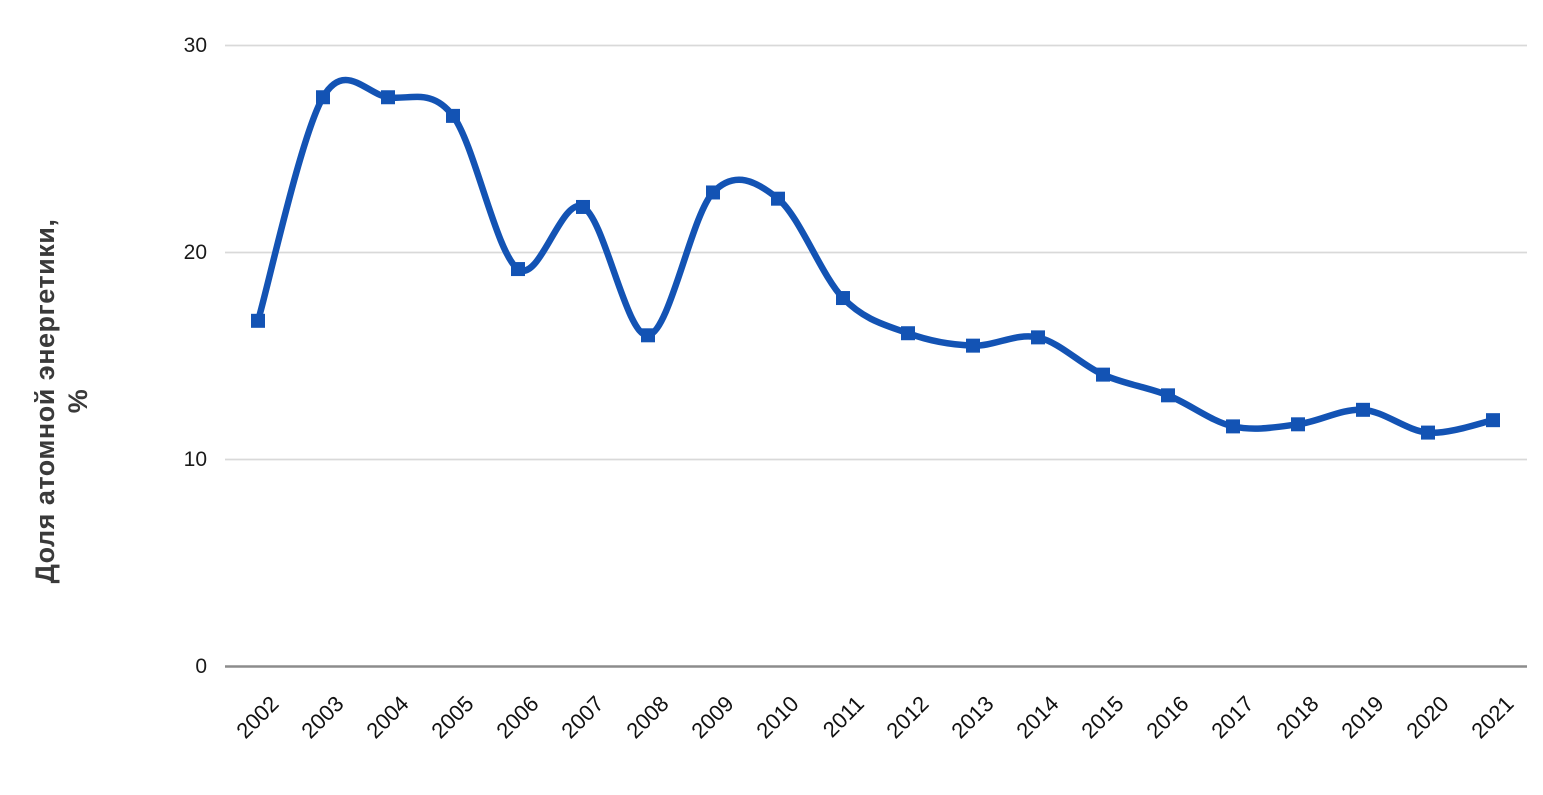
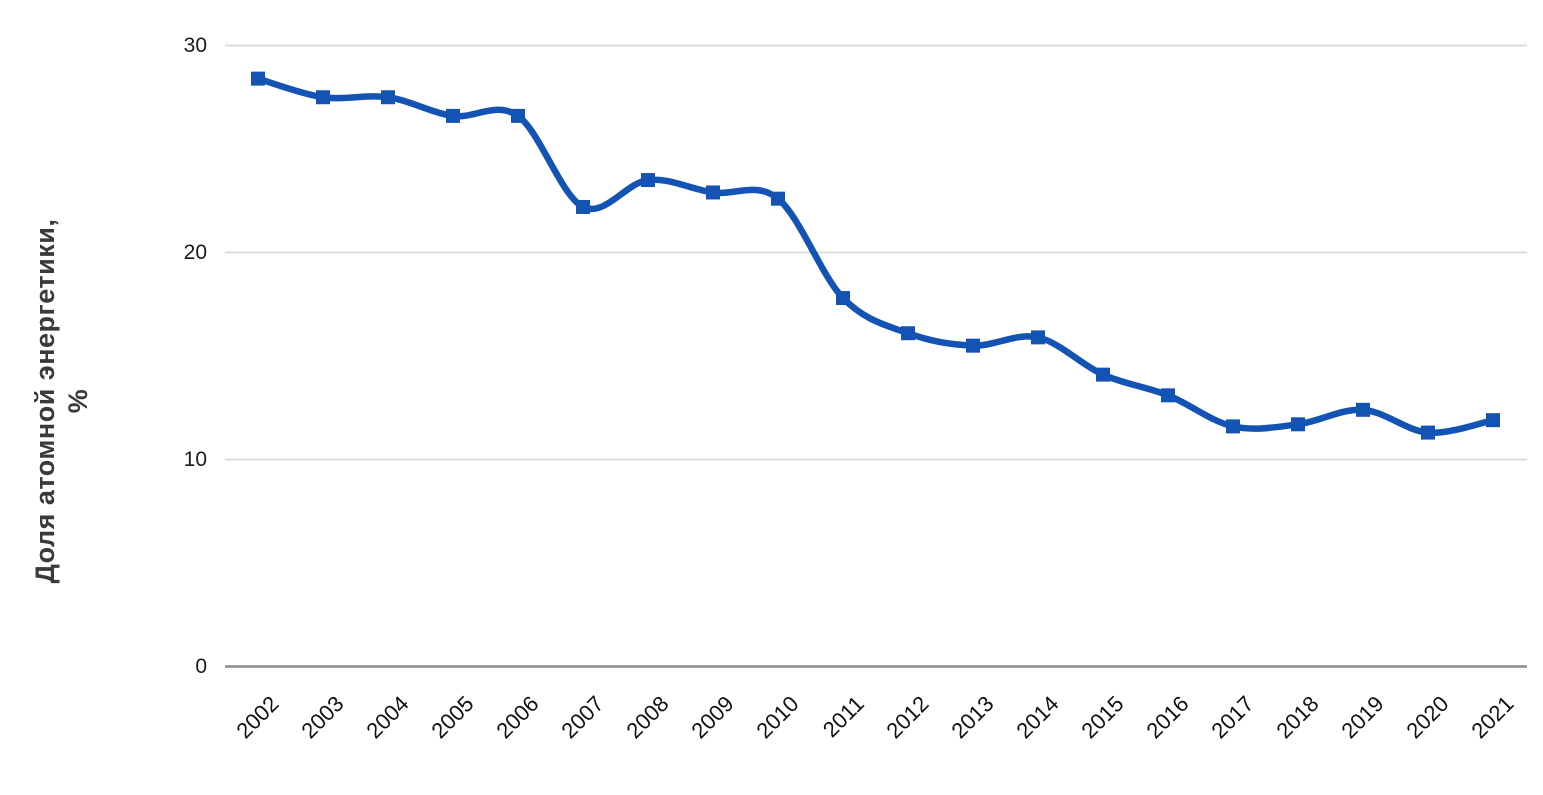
2002: 16.7 -> 28.4
2006: 19.2 -> 26.6
2008: 16.0 -> 23.5
